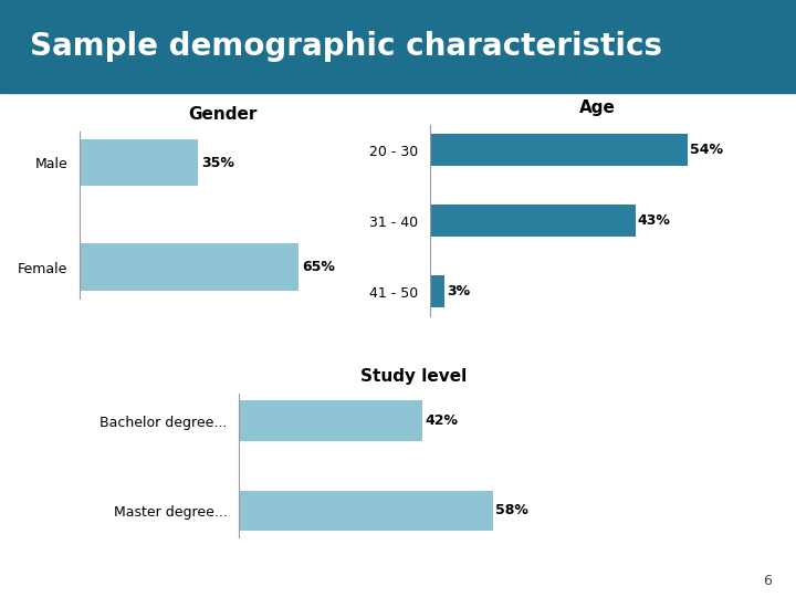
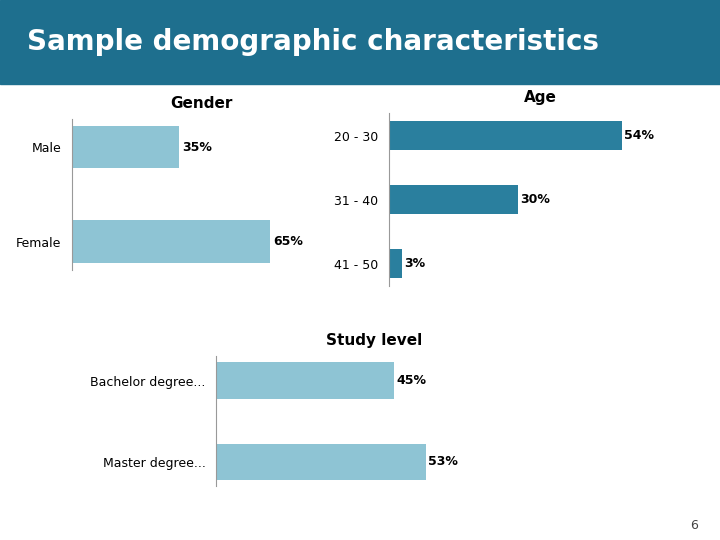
Age/31 - 40: 43% -> 30%
Study level/Bachelor degree...: 42% -> 45%
Study level/Master degree...: 58% -> 53%
